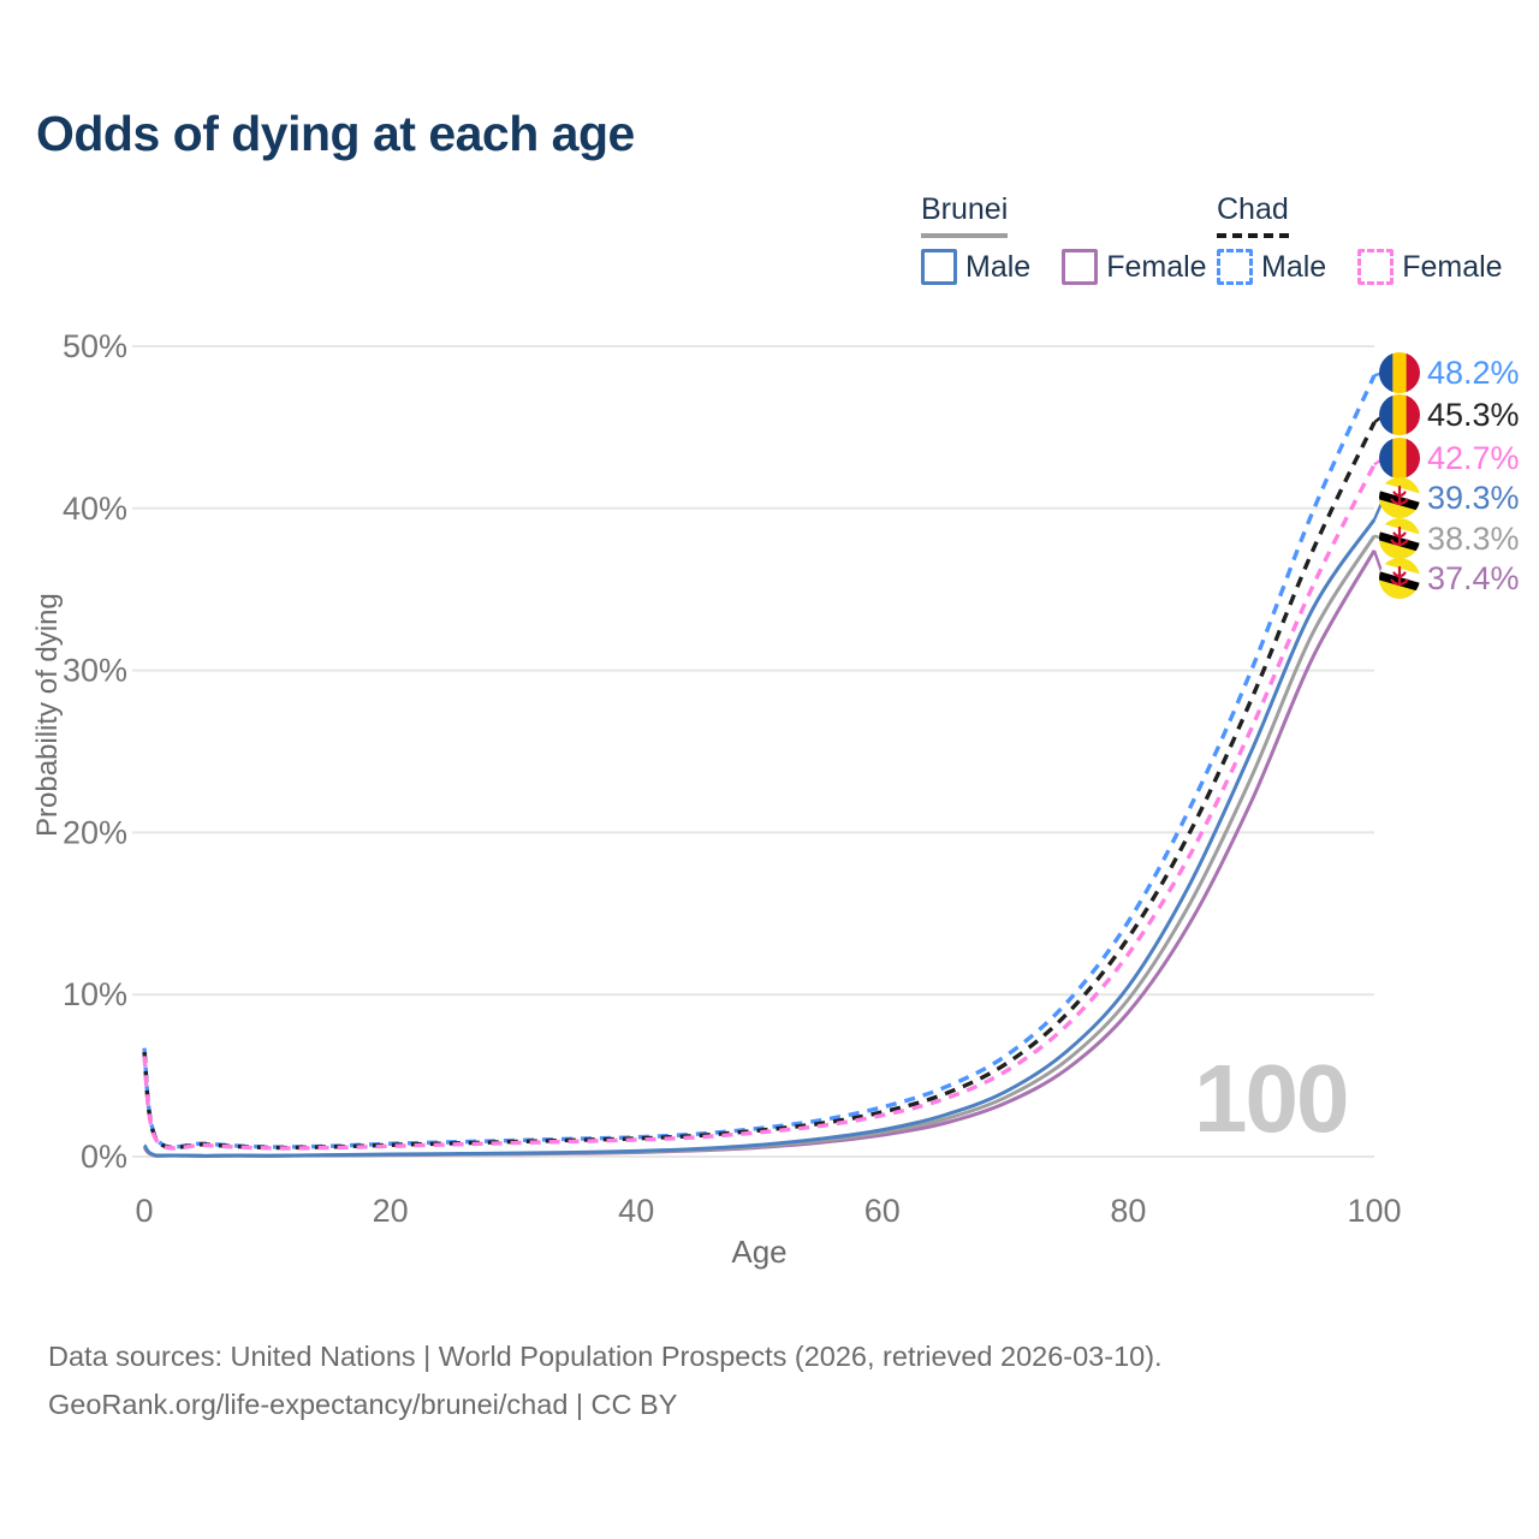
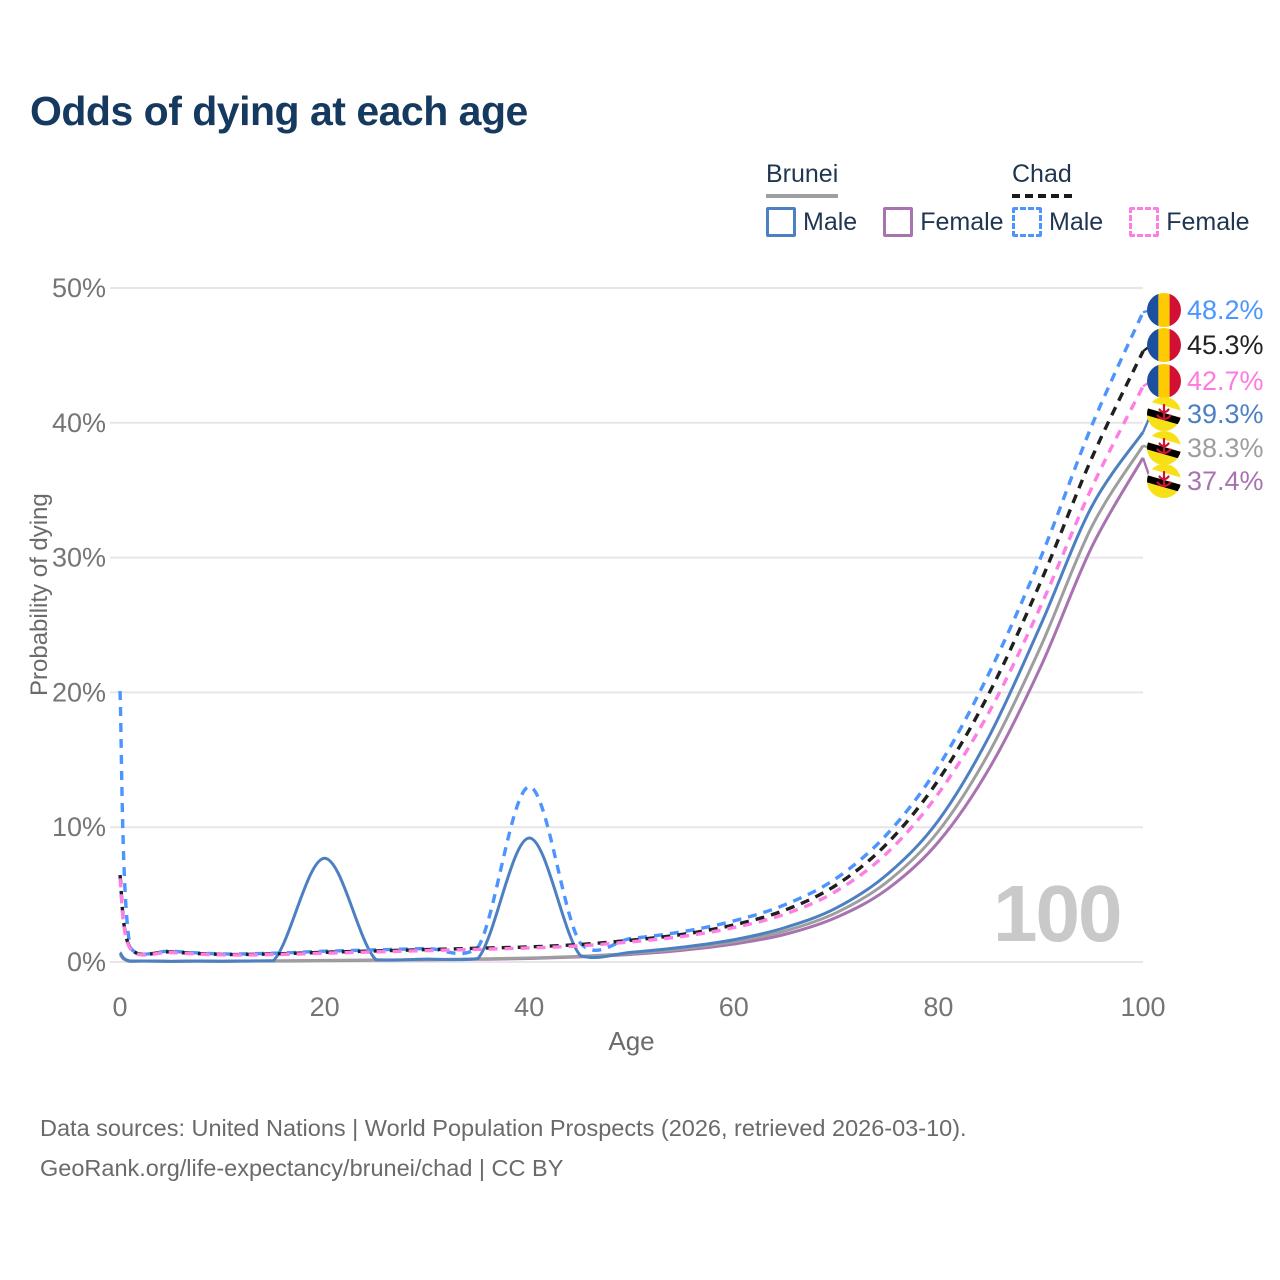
Chad Male/0: 6.7% -> 20.1%
Brunei Male/20: 0.1% -> 7.7%
Brunei Male/40: 0.3% -> 9.2%
Chad Male/40: 1.2% -> 13.0%
